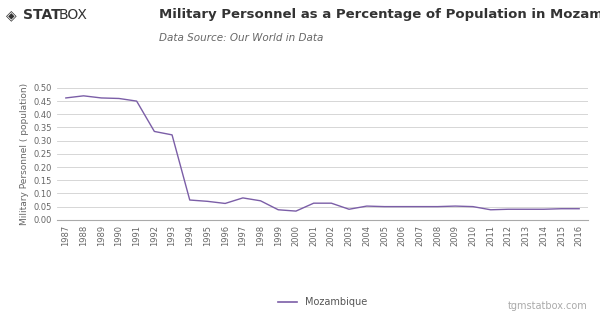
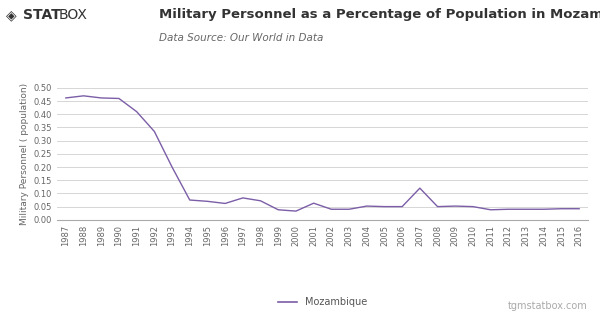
1991: 0.450 -> 0.410
1993: 0.322 -> 0.200
2002: 0.063 -> 0.040
2007: 0.050 -> 0.120
